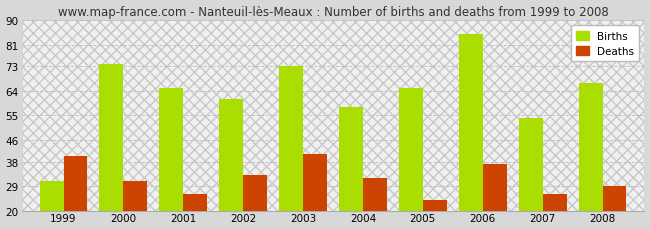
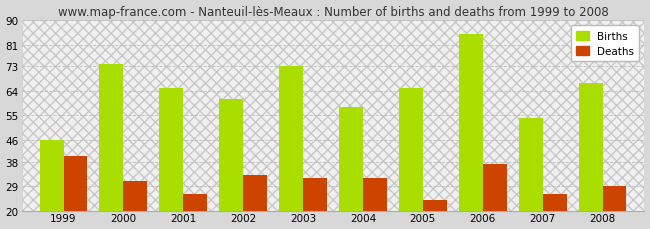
Births/1999: 31 -> 46
Deaths/2003: 41 -> 32
